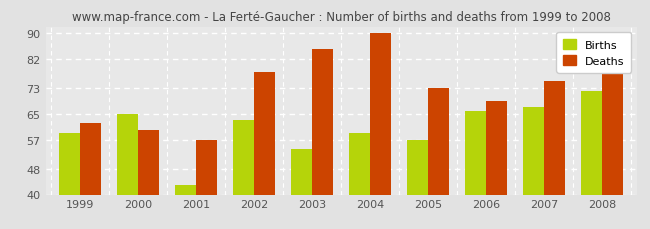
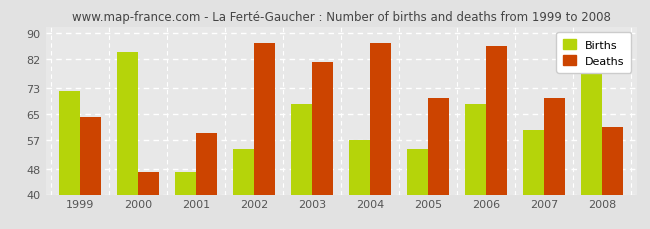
Births/1999: 59 -> 72
Deaths/1999: 62 -> 64
Births/2000: 65 -> 84
Deaths/2000: 60 -> 47
Births/2001: 43 -> 47
Deaths/2001: 57 -> 59
Births/2002: 63 -> 54
Deaths/2002: 78 -> 87
Births/2003: 54 -> 68
Deaths/2003: 85 -> 81
Births/2004: 59 -> 57
Deaths/2004: 90 -> 87
Births/2005: 57 -> 54
Deaths/2005: 73 -> 70
Births/2006: 66 -> 68
Deaths/2006: 69 -> 86
Births/2007: 67 -> 60
Deaths/2007: 75 -> 70
Births/2008: 72 -> 78
Deaths/2008: 78 -> 61
